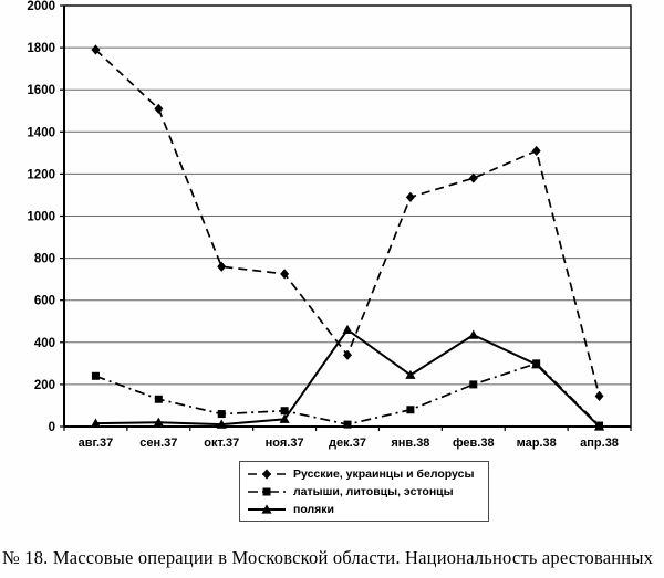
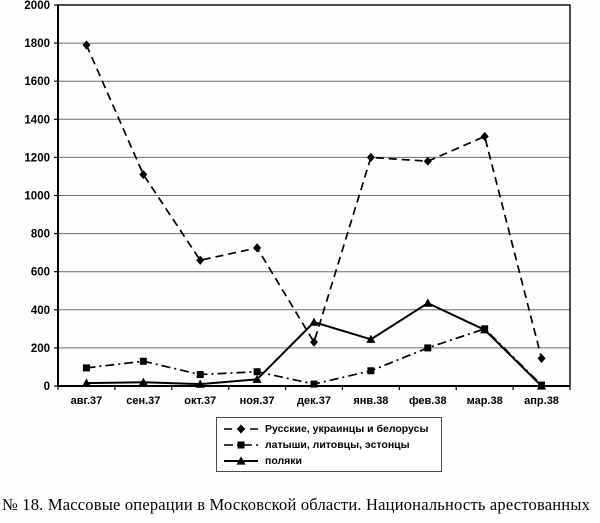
латыши, литовцы, эстонцы/авг.37: 240 -> 100
Русские, украинцы и белорусы/сен.37: 1510 -> 1110
Русские, украинцы и белорусы/окт.37: 760 -> 660
Русские, украинцы и белорусы/дек.37: 340 -> 230
поляки/дек.37: 460 -> 340
Русские, украинцы и белорусы/янв.38: 1090 -> 1200
